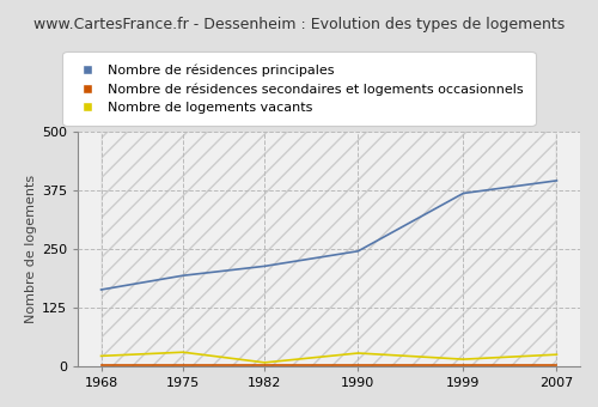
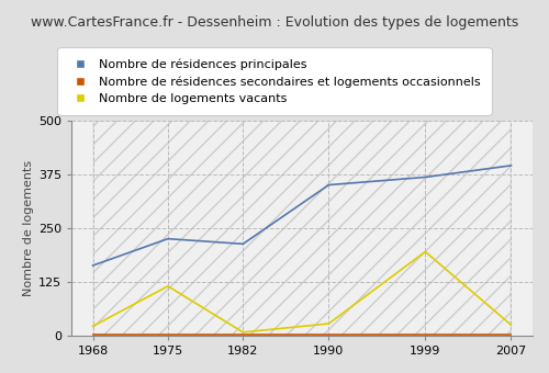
Nombre de résidences principales/1975: 193 -> 225
Nombre de logements vacants/1975: 30 -> 115
Nombre de résidences principales/1990: 245 -> 350
Nombre de logements vacants/1999: 15 -> 195
